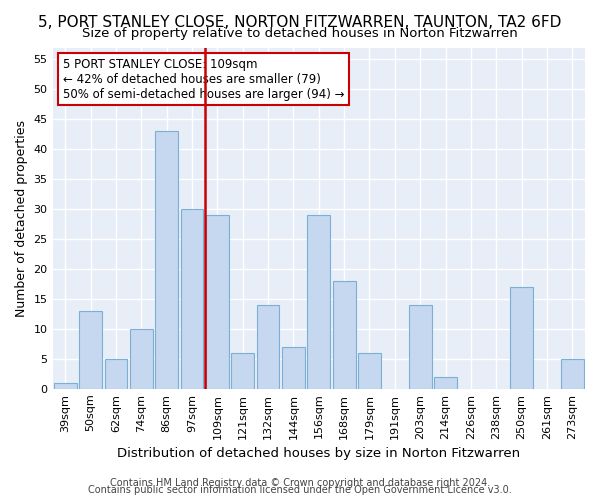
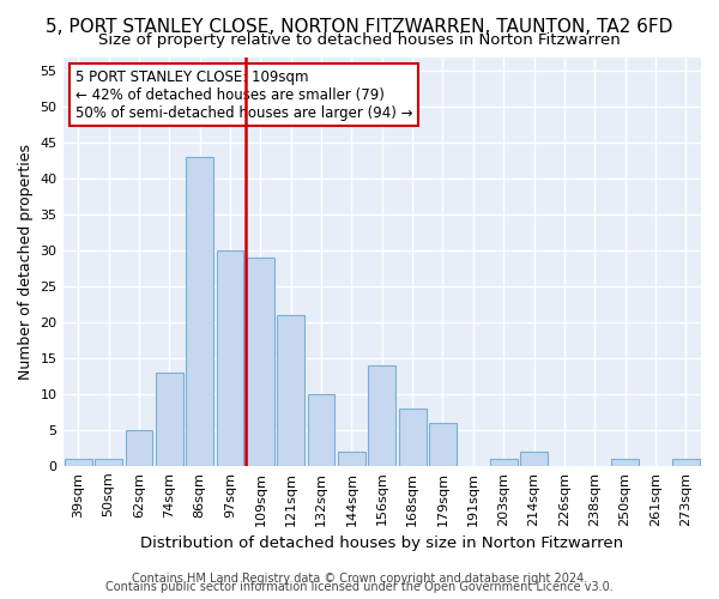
50sqm: 13 -> 1
74sqm: 10 -> 13
121sqm: 6 -> 21
132sqm: 14 -> 10
144sqm: 7 -> 2
156sqm: 29 -> 14
168sqm: 18 -> 8
203sqm: 14 -> 1
250sqm: 17 -> 1
273sqm: 5 -> 1
